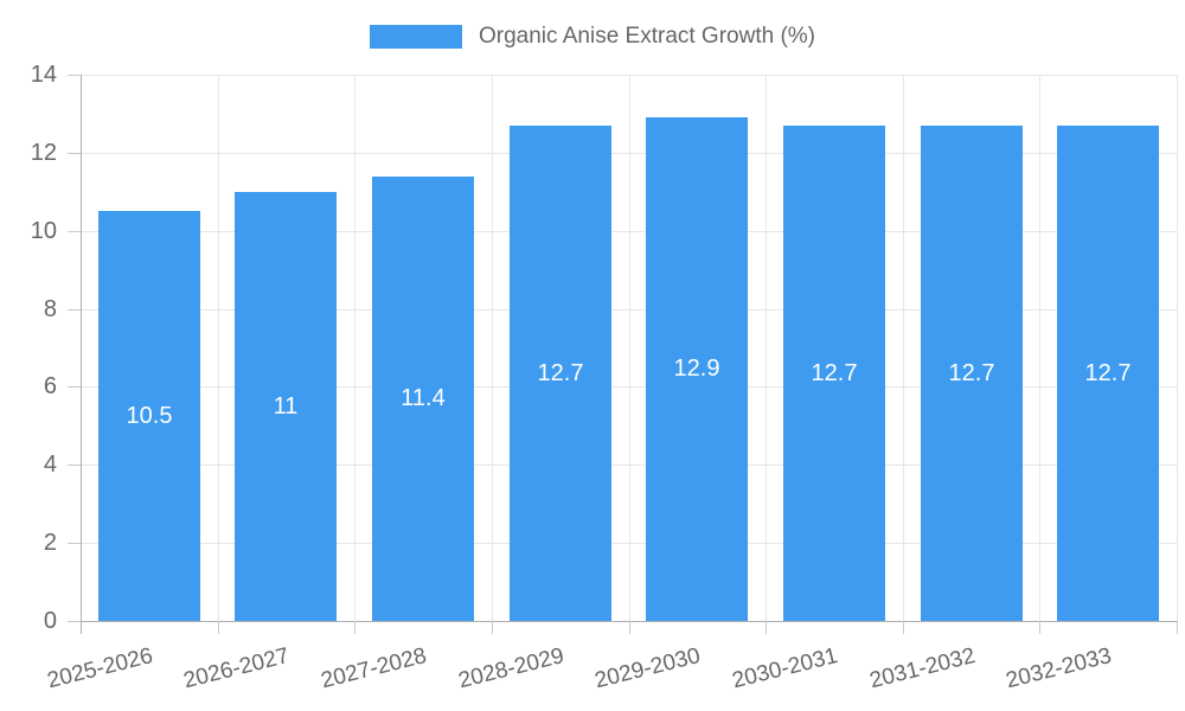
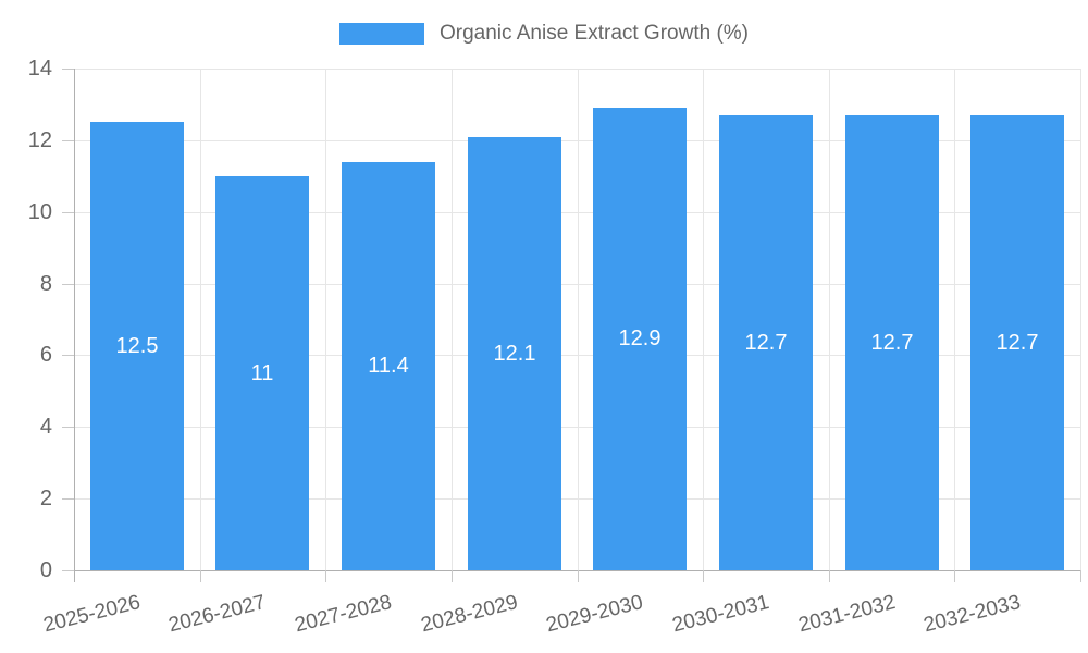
2025-2026: 10.5 -> 12.5
2028-2029: 12.7 -> 12.1
